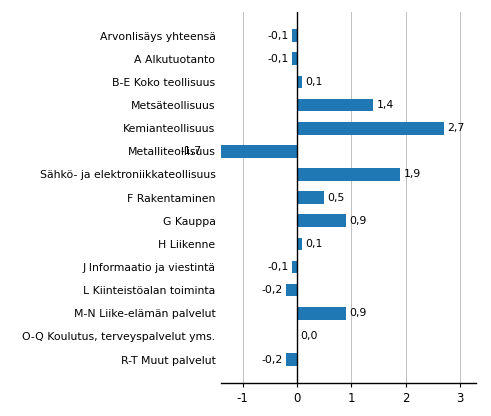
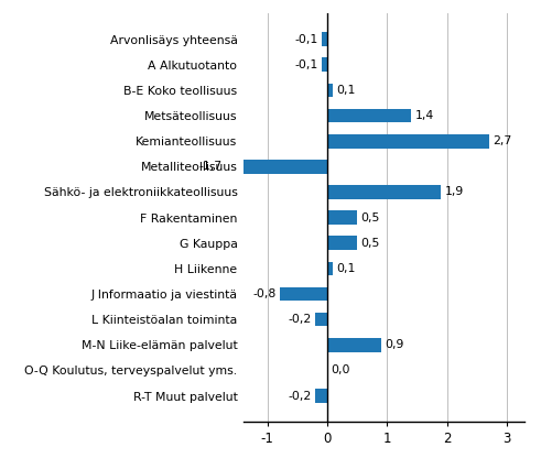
G Kauppa: 0,9 -> 0,5
J Informaatio ja viestintä: -0,1 -> -0,8
